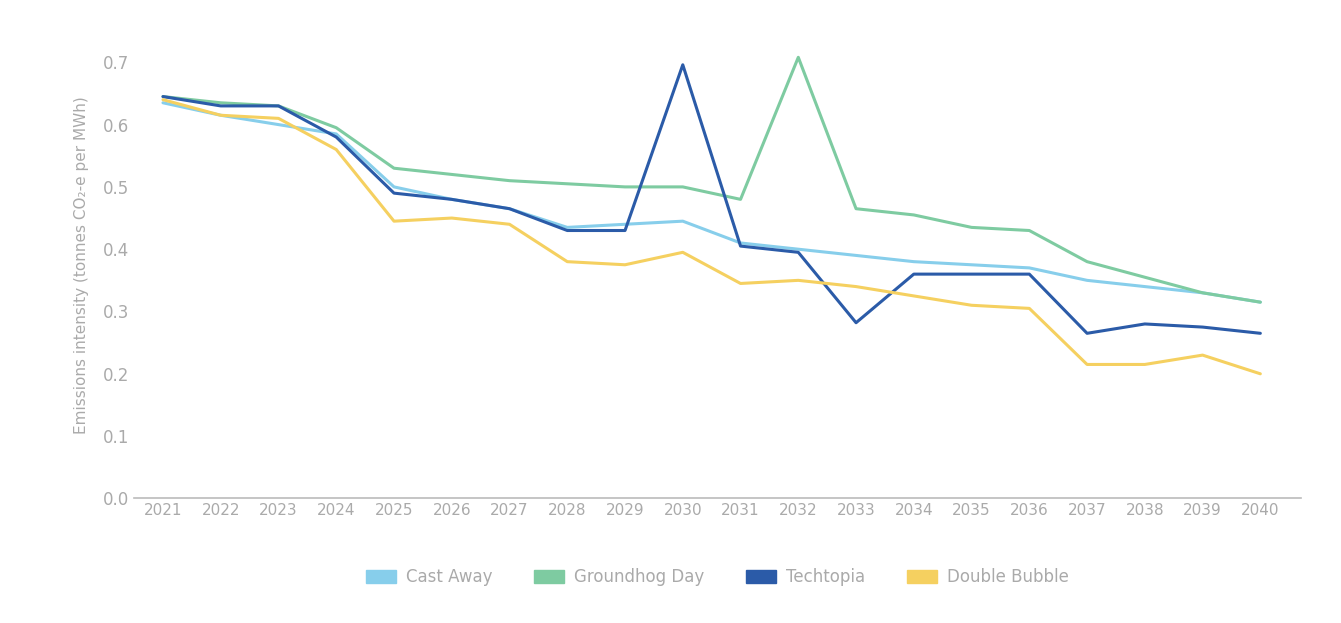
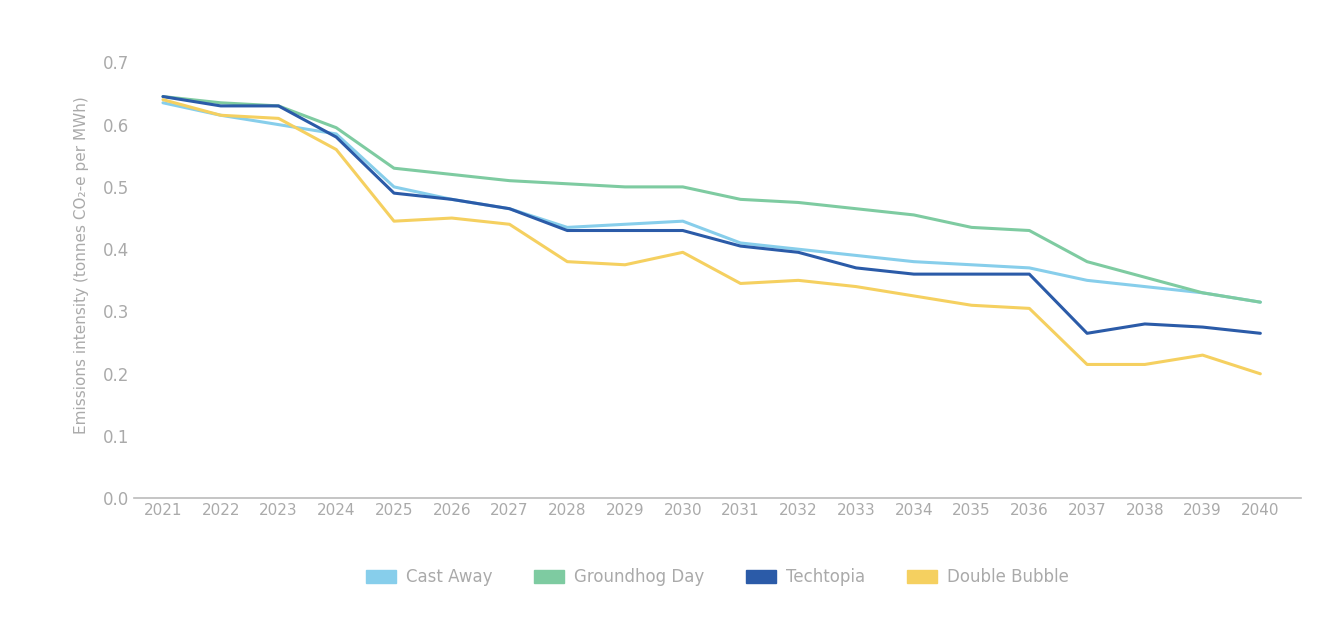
Techtopia/2030: 0.696 -> 0.430
Groundhog Day/2032: 0.708 -> 0.475
Techtopia/2033: 0.282 -> 0.370
